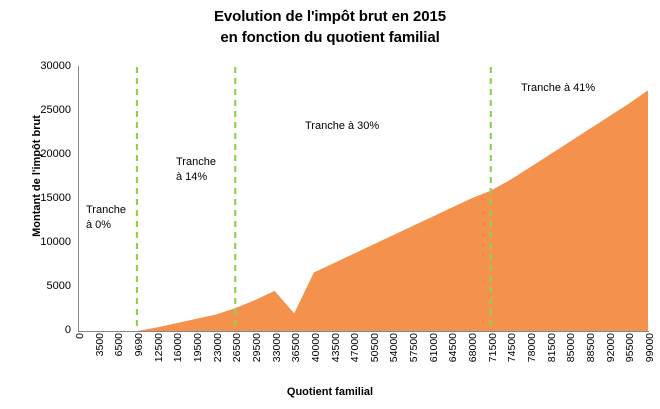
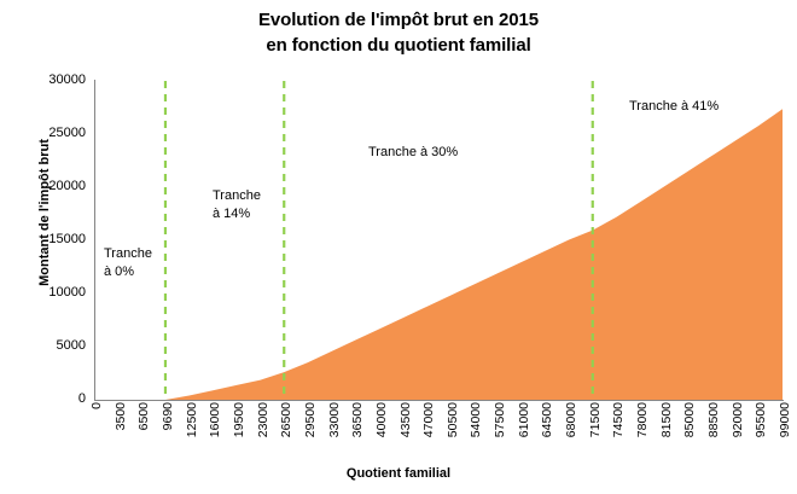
36500: 2000 -> 6000
